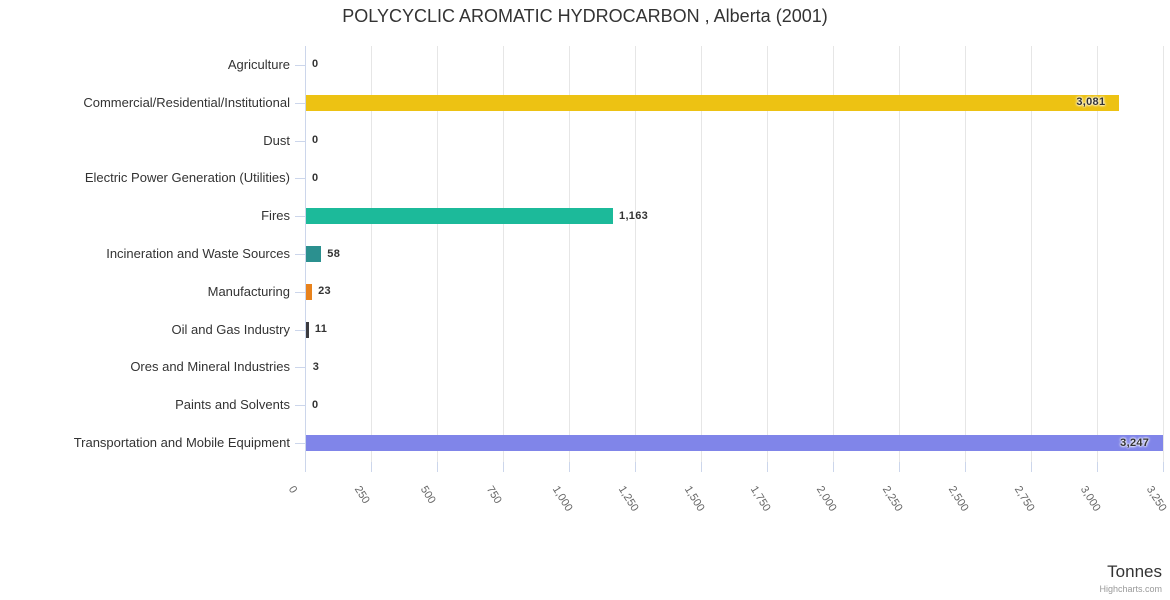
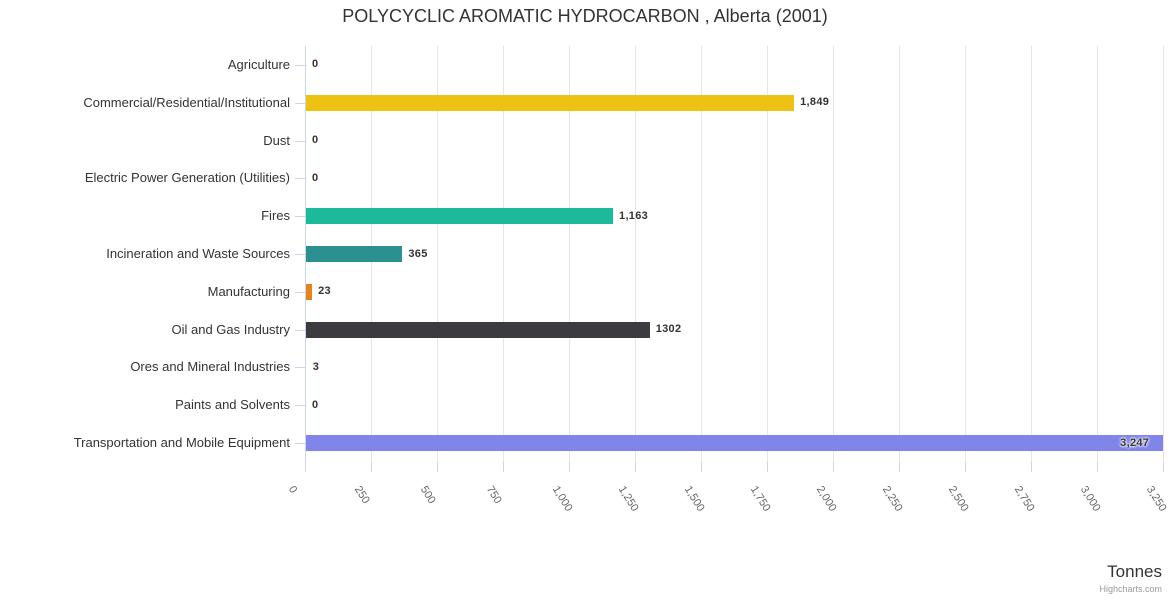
Commercial/Residential/Institutional: 3,081 -> 1,849
Incineration and Waste Sources: 58 -> 365
Oil and Gas Industry: 11 -> 1302
